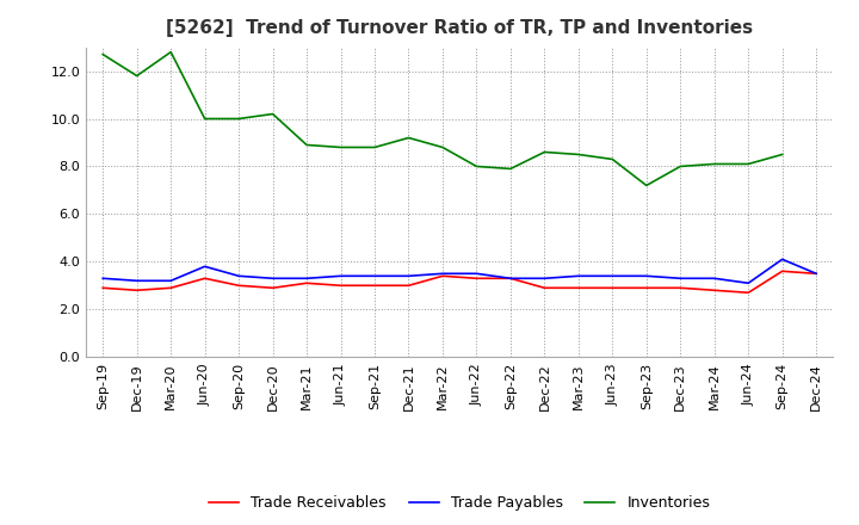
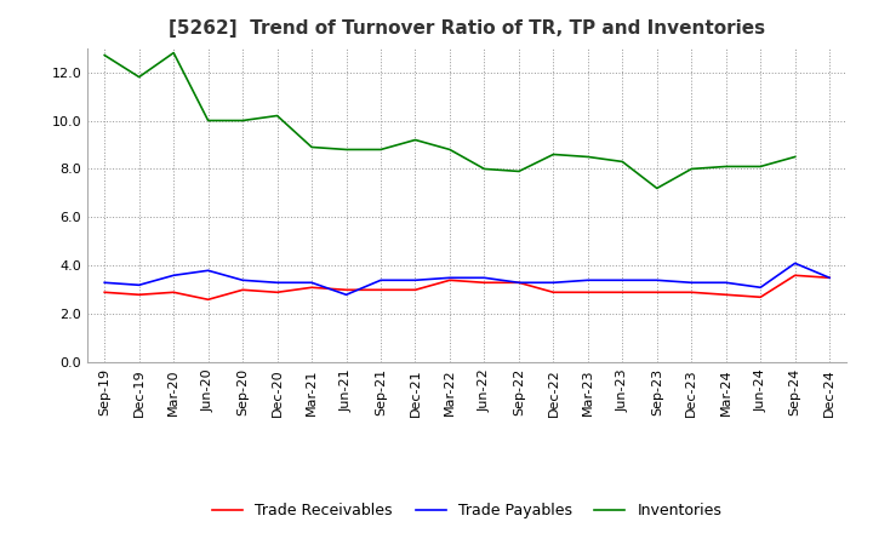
Trade Payables/Mar-20: 3.2 -> 3.6
Trade Receivables/Jun-20: 3.3 -> 2.6
Trade Payables/Jun-21: 3.4 -> 2.8
